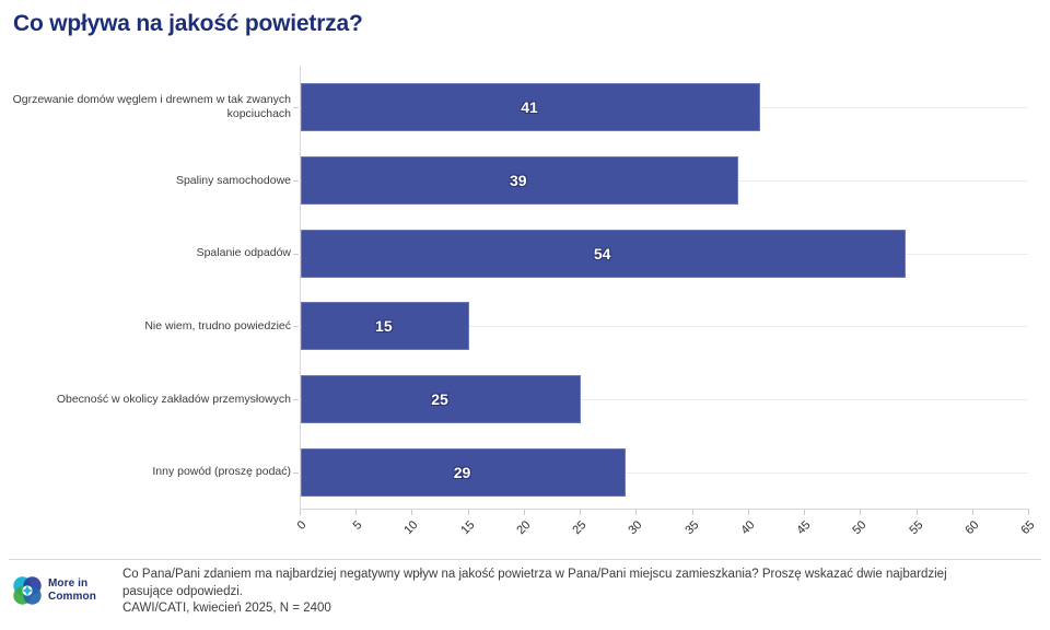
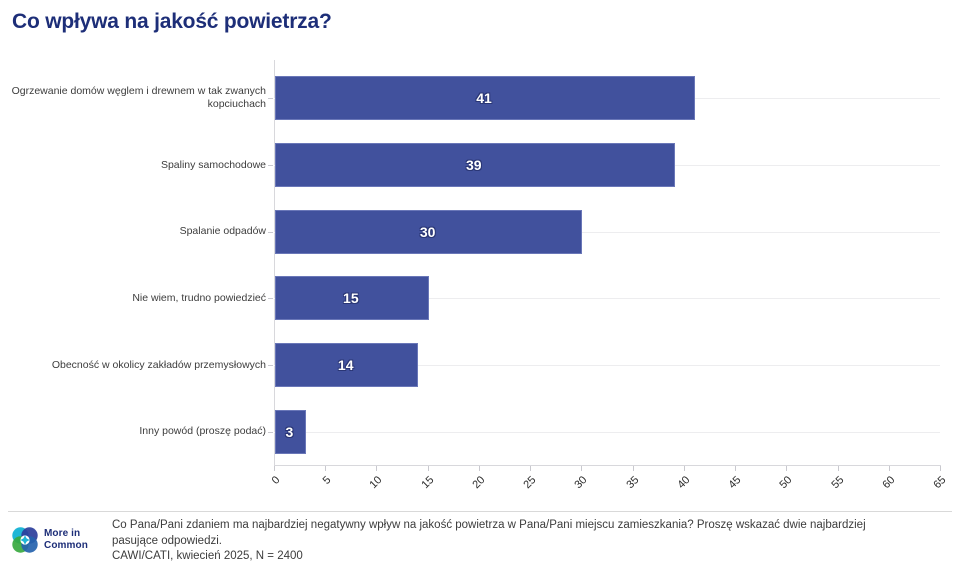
Spalanie odpadów: 54 -> 30
Obecność w okolicy zakładów przemysłowych: 25 -> 14
Inny powód (proszę podać): 29 -> 3
